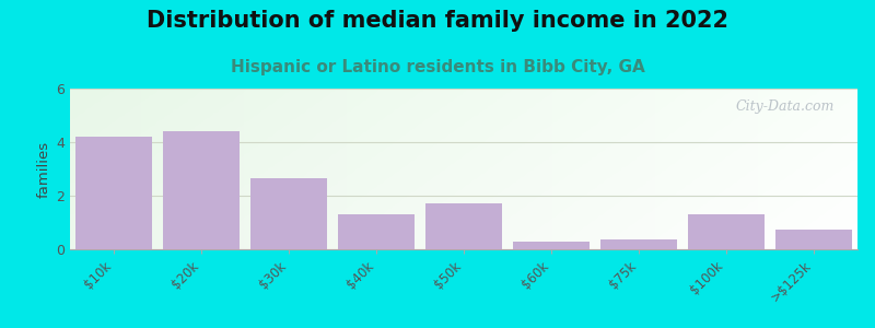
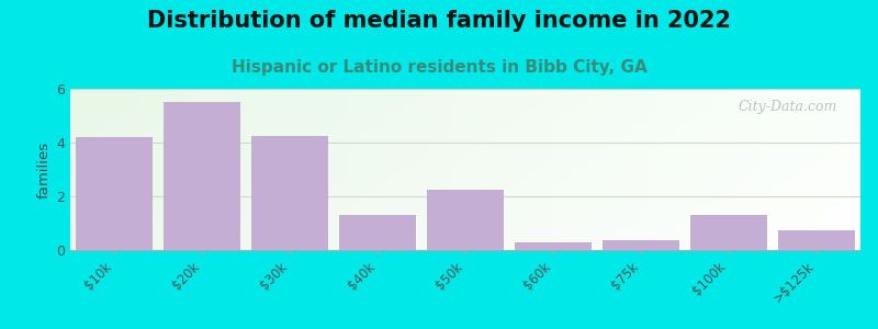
$20k: 4.40 -> 5.50
$30k: 2.65 -> 4.25
$50k: 1.70 -> 2.25
